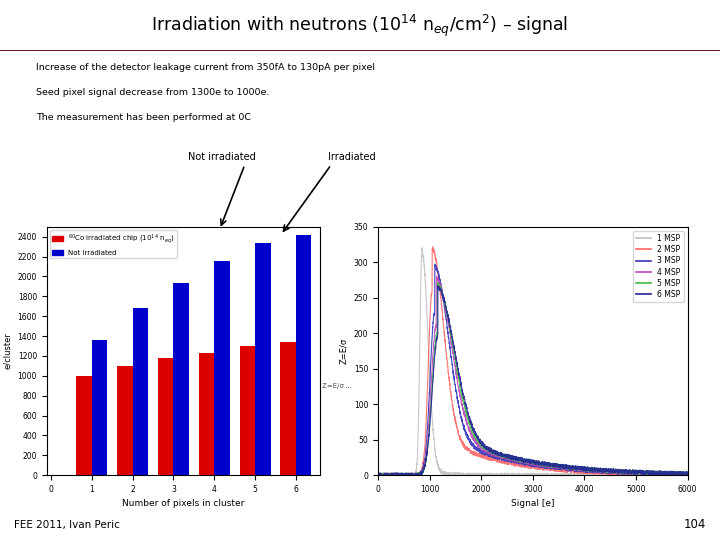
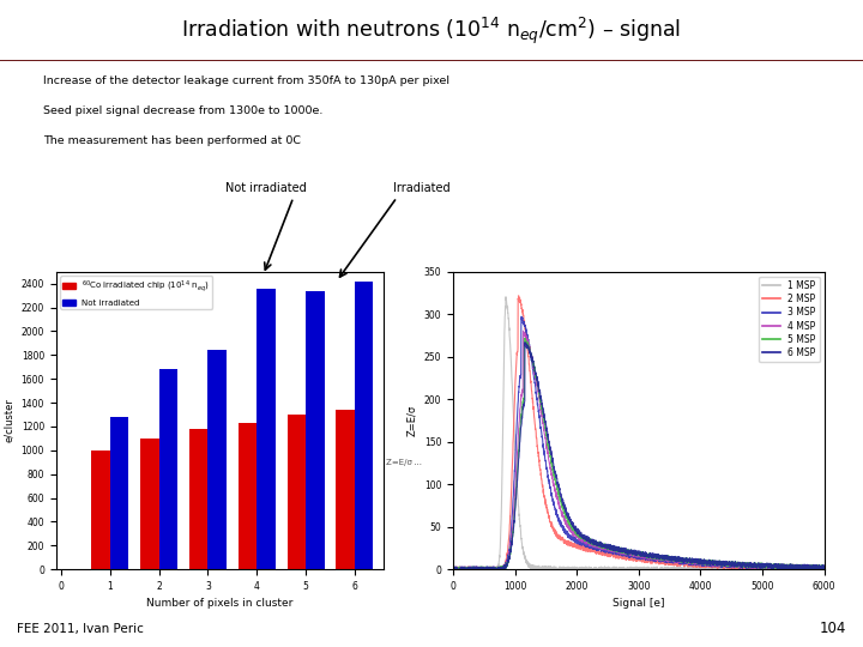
Not irradiated/1: 1360 -> 1280
Not irradiated/3: 1930 -> 1840
Not irradiated/4: 2160 -> 2360
